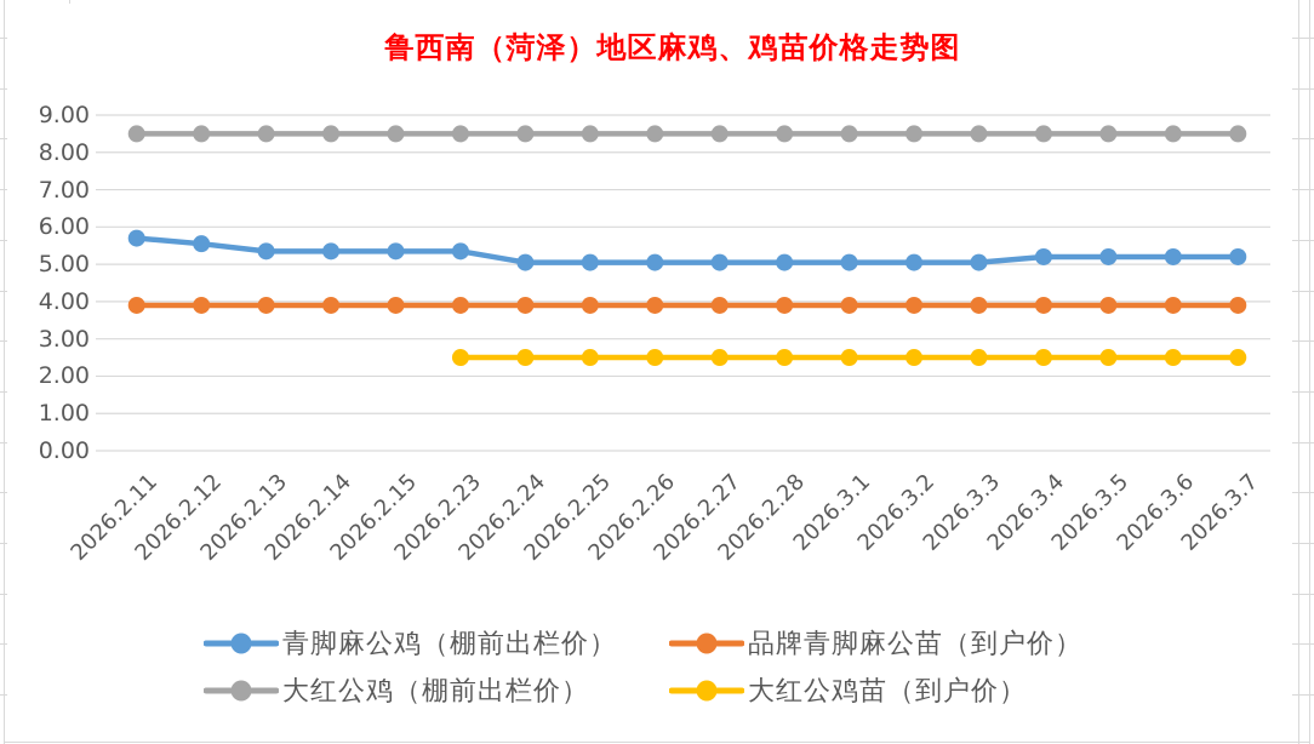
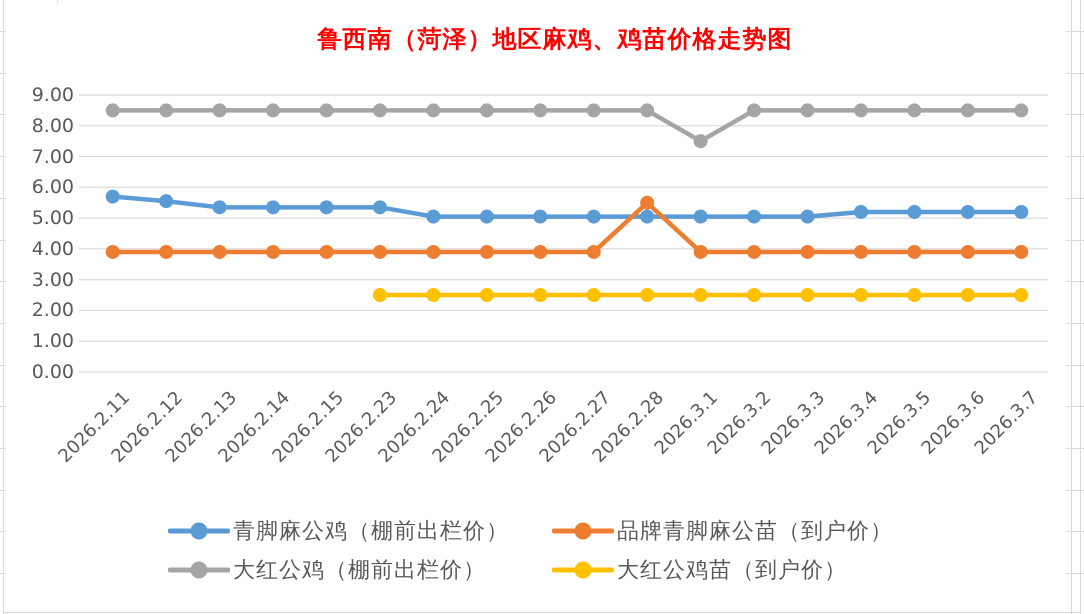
品牌青脚麻公苗（到户价）/2026.2.28: 3.9 -> 5.5
大红公鸡（棚前出栏价）/2026.3.1: 8.5 -> 7.5
